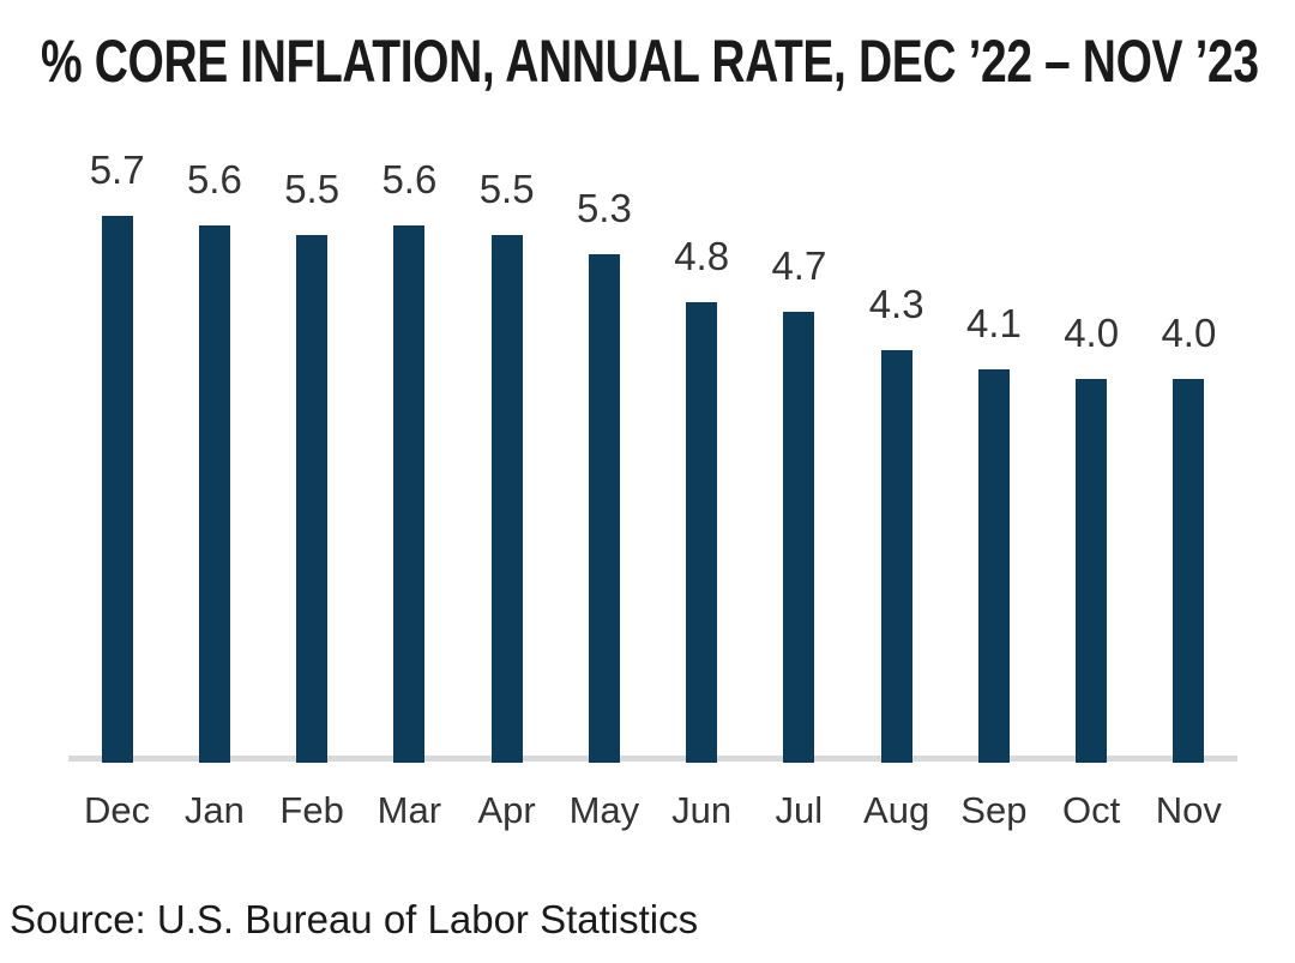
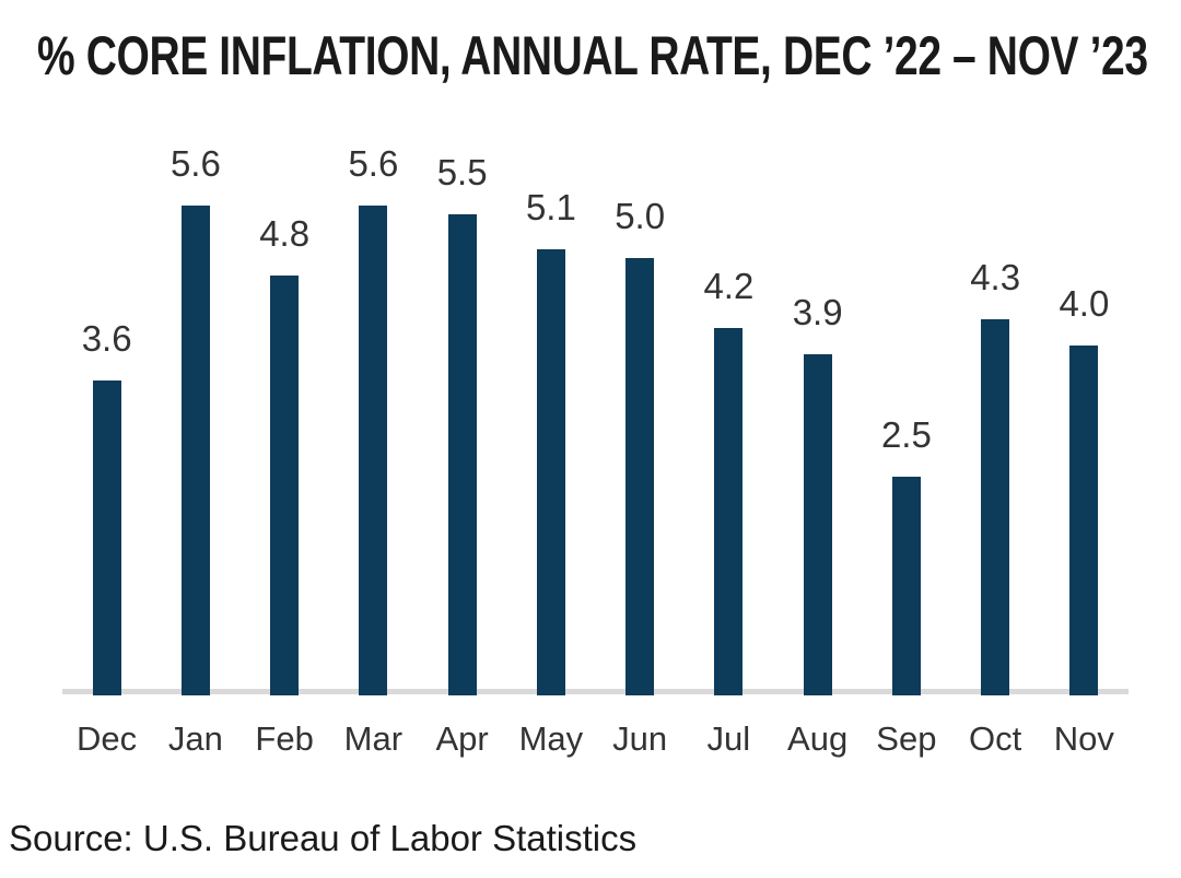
Dec: 5.7 -> 3.6
Feb: 5.5 -> 4.8
May: 5.3 -> 5.1
Jun: 4.8 -> 5.0
Jul: 4.7 -> 4.2
Aug: 4.3 -> 3.9
Sep: 4.1 -> 2.5
Oct: 4.0 -> 4.3
